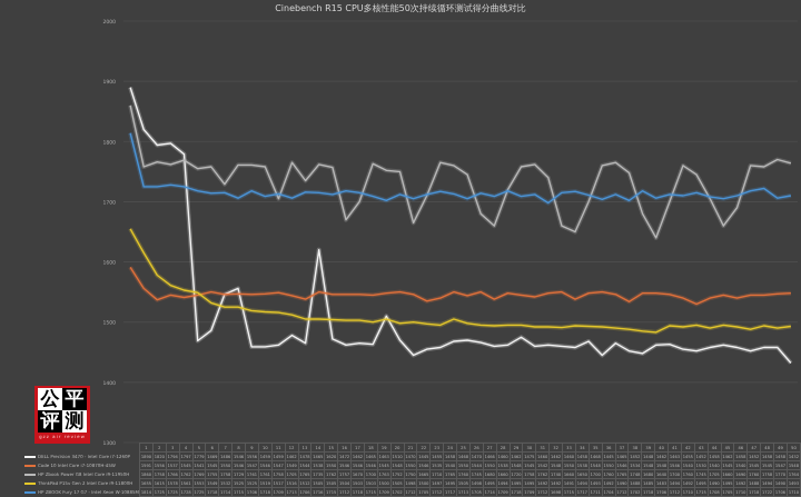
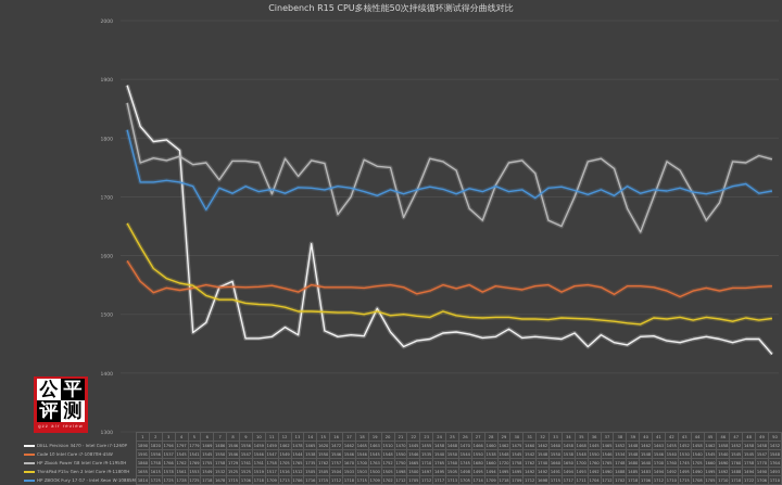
HP ZBOOK Fury 17 G7 - Intel Xeon W-10885M/7: 1714 -> 1678
